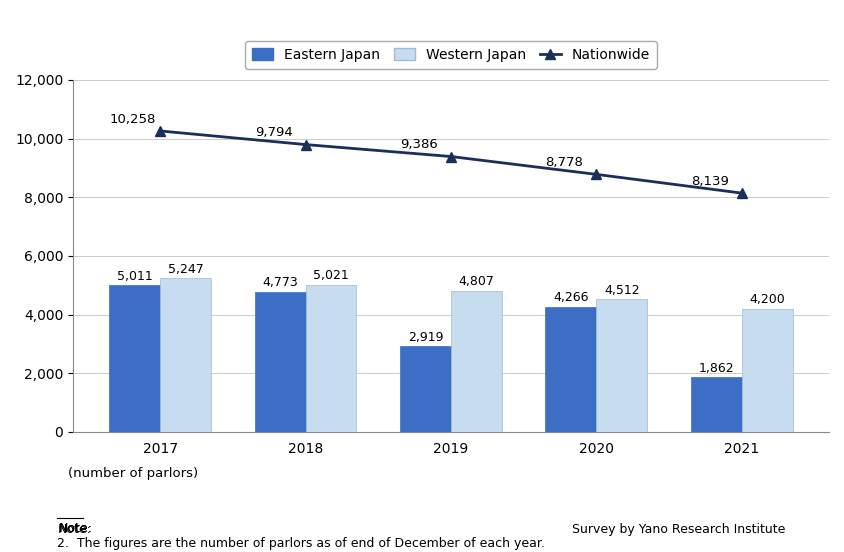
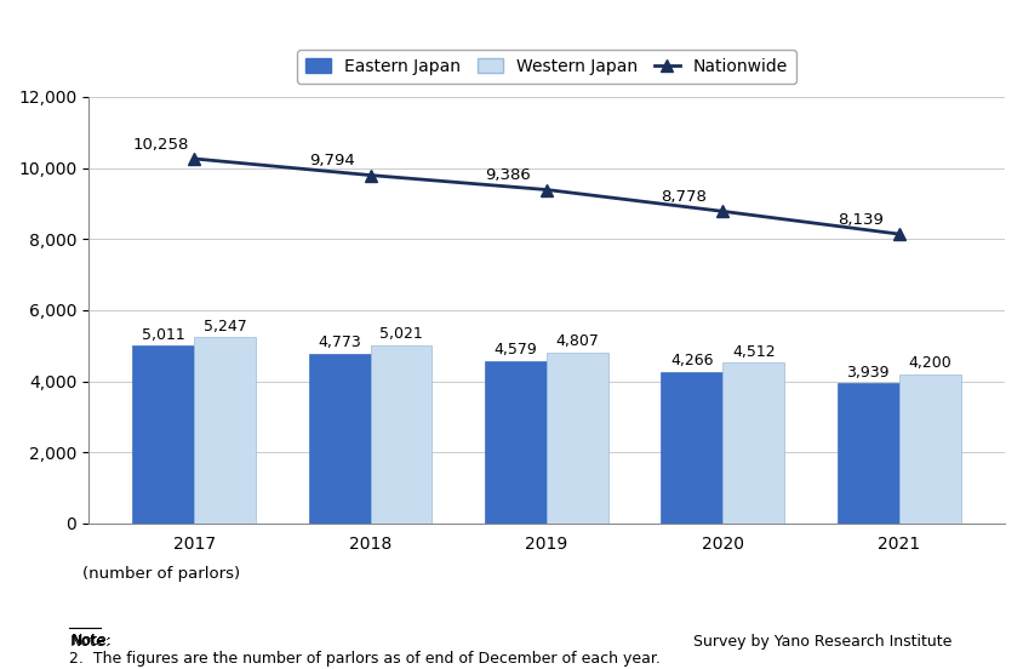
Eastern Japan/2019: 2,919 -> 4,579
Eastern Japan/2021: 1,862 -> 3,939
